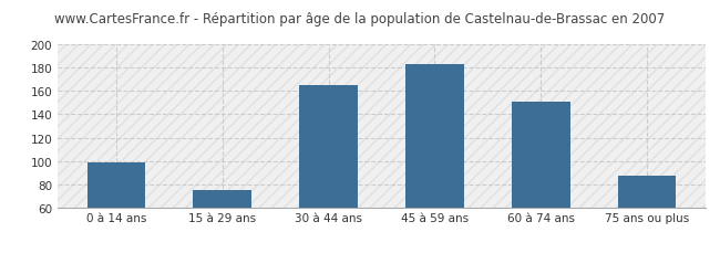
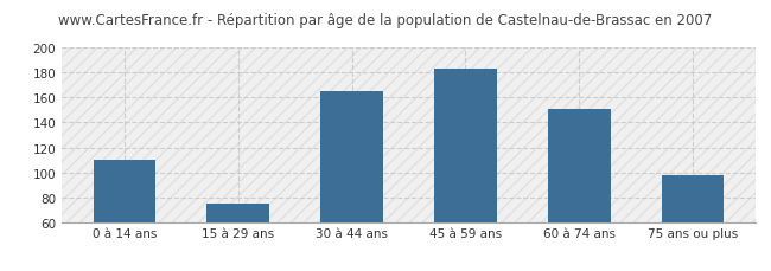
0 à 14 ans: 99 -> 110
75 ans ou plus: 87 -> 98
